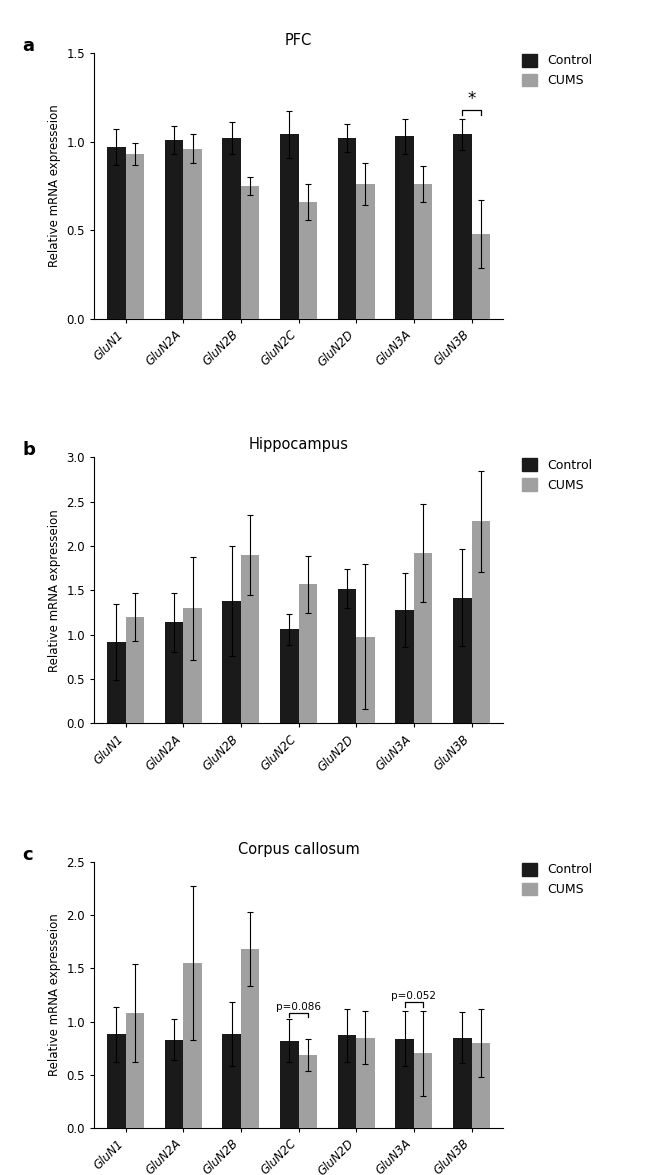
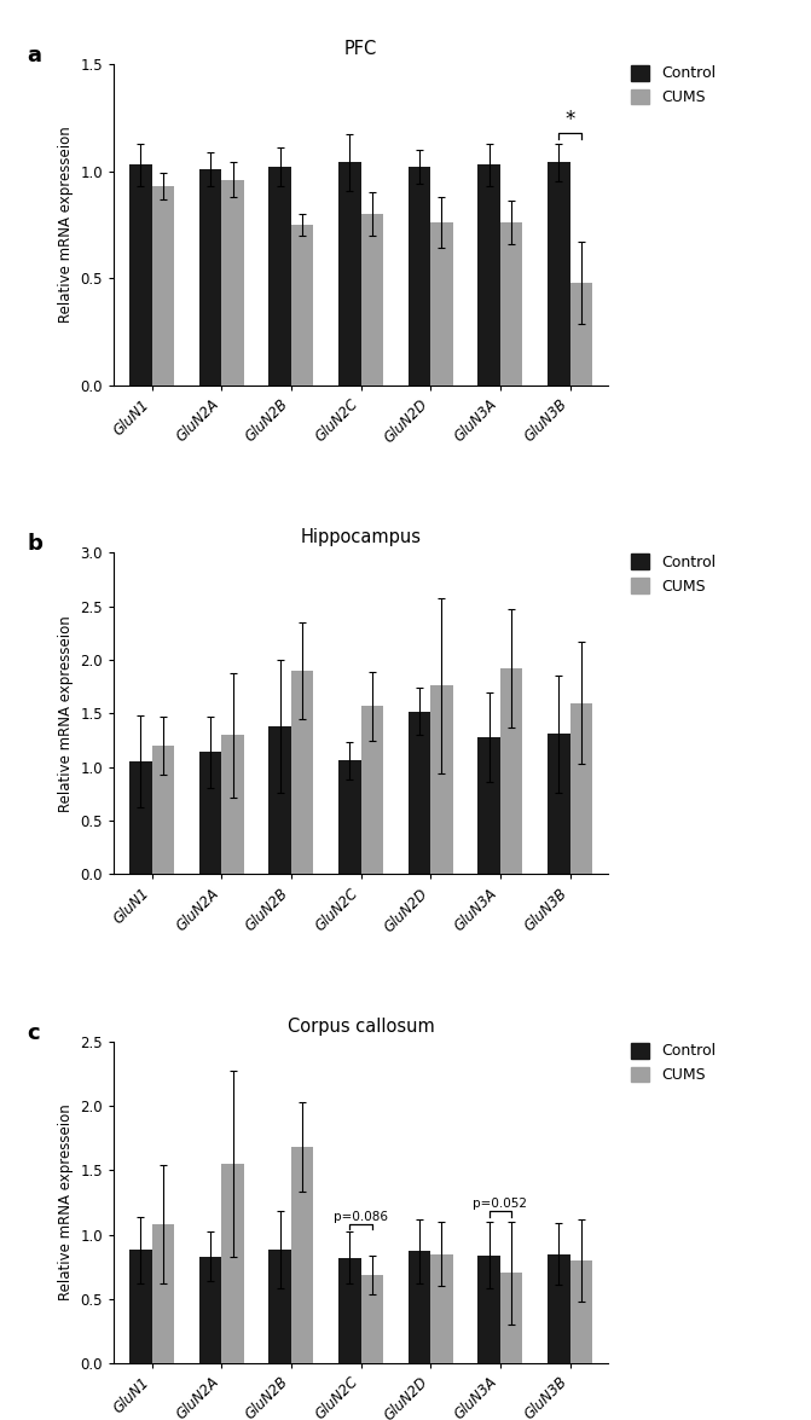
PFC/Control/GluN1: 0.97 -> 1.03
PFC/CUMS/GluN2C: 0.66 -> 0.80
Hippocampus/Control/GluN1: 0.92 -> 1.05
Hippocampus/CUMS/GluN2D: 0.98 -> 1.76
Hippocampus/Control/GluN3B: 1.42 -> 1.31
Hippocampus/CUMS/GluN3B: 2.28 -> 1.60
